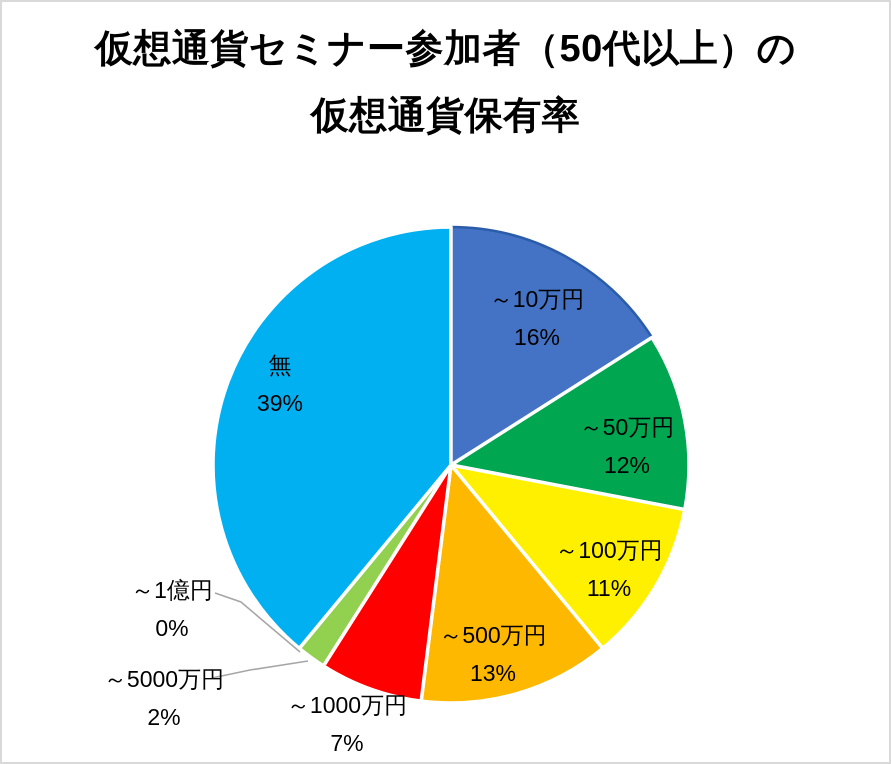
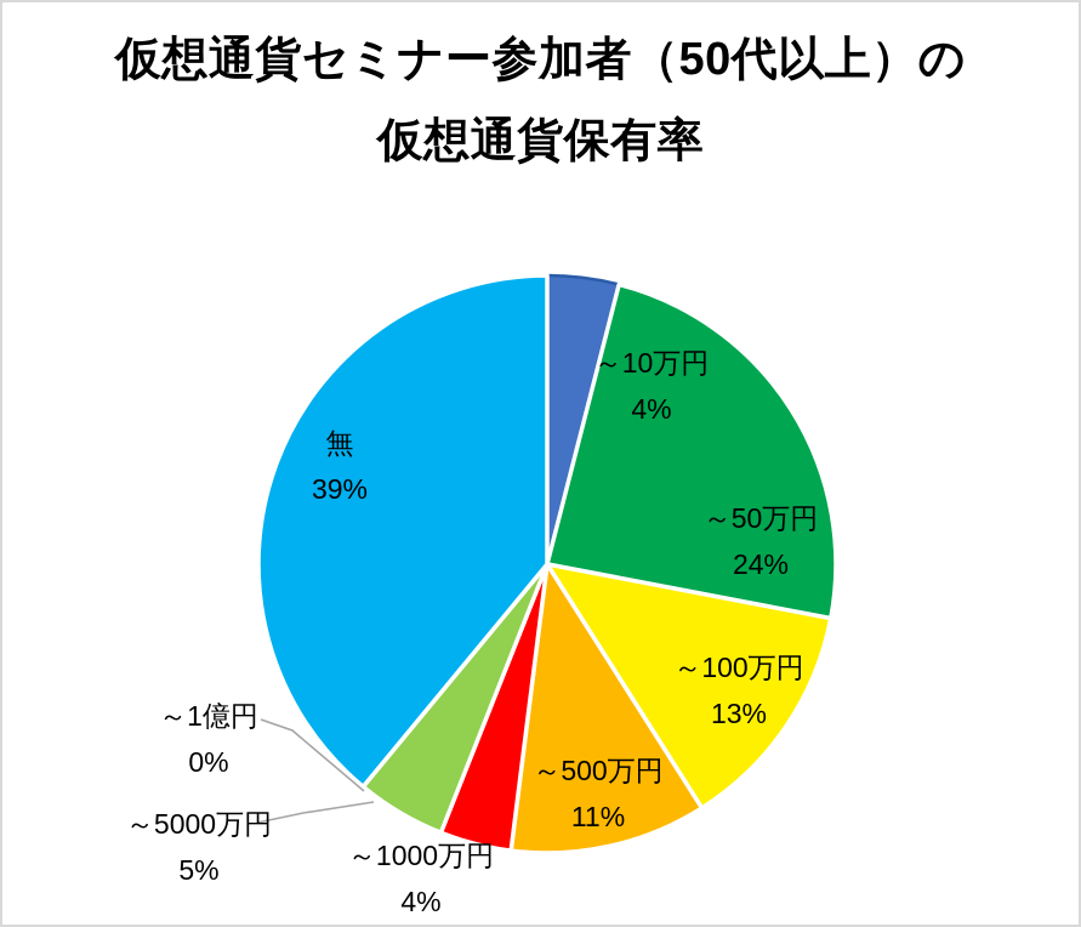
～10万円: 16% -> 4%
～50万円: 12% -> 24%
～100万円: 11% -> 13%
～500万円: 13% -> 11%
～1000万円: 7% -> 4%
～5000万円: 2% -> 5%
